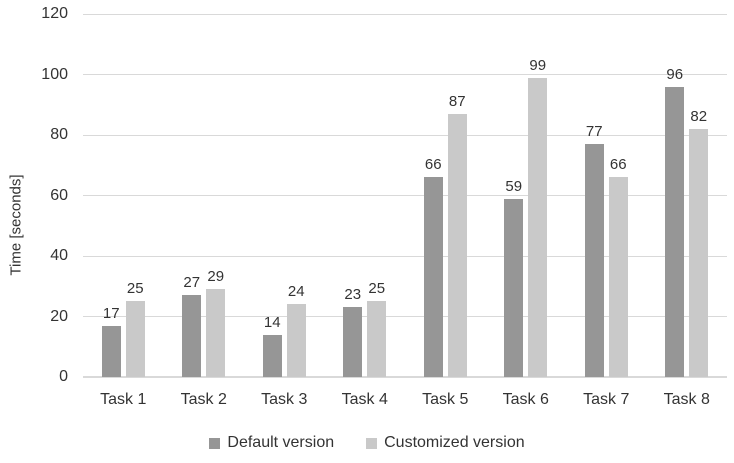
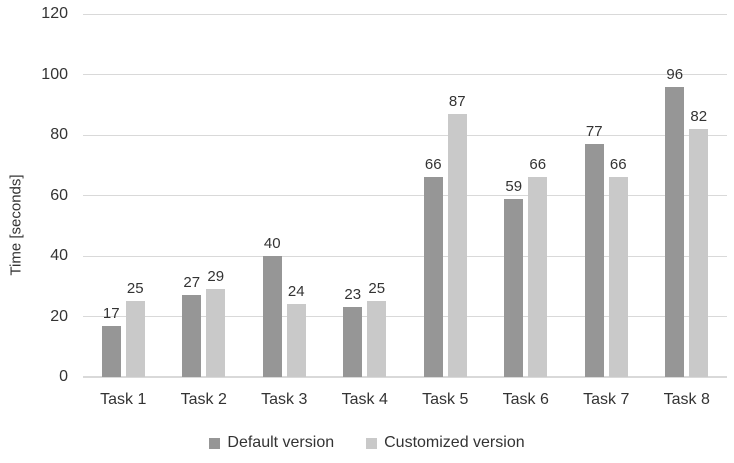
Default version/Task 3: 14 -> 40
Customized version/Task 6: 99 -> 66
